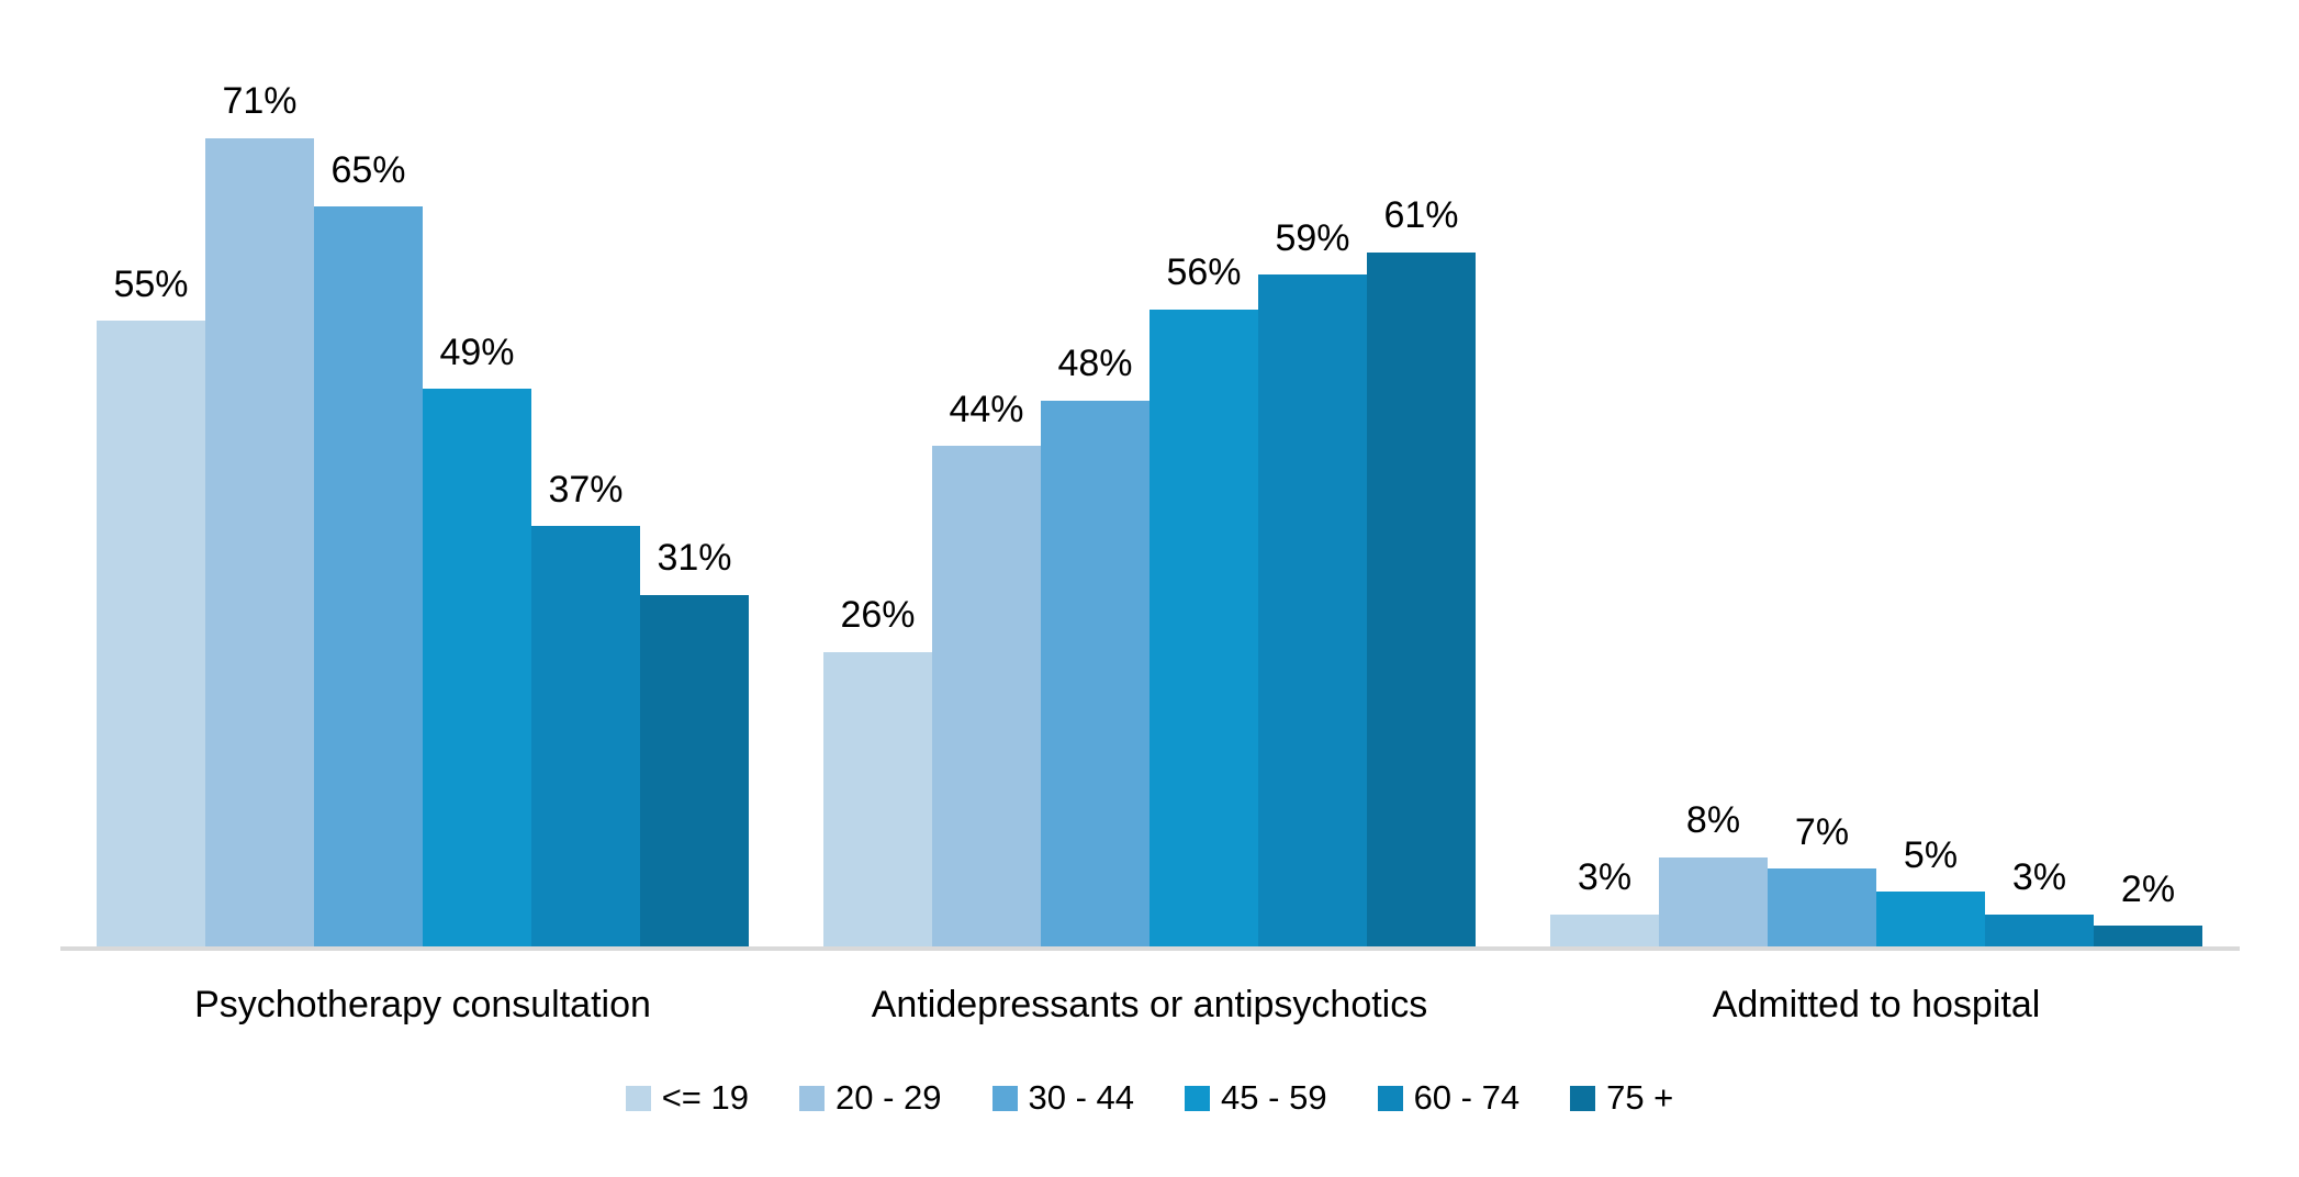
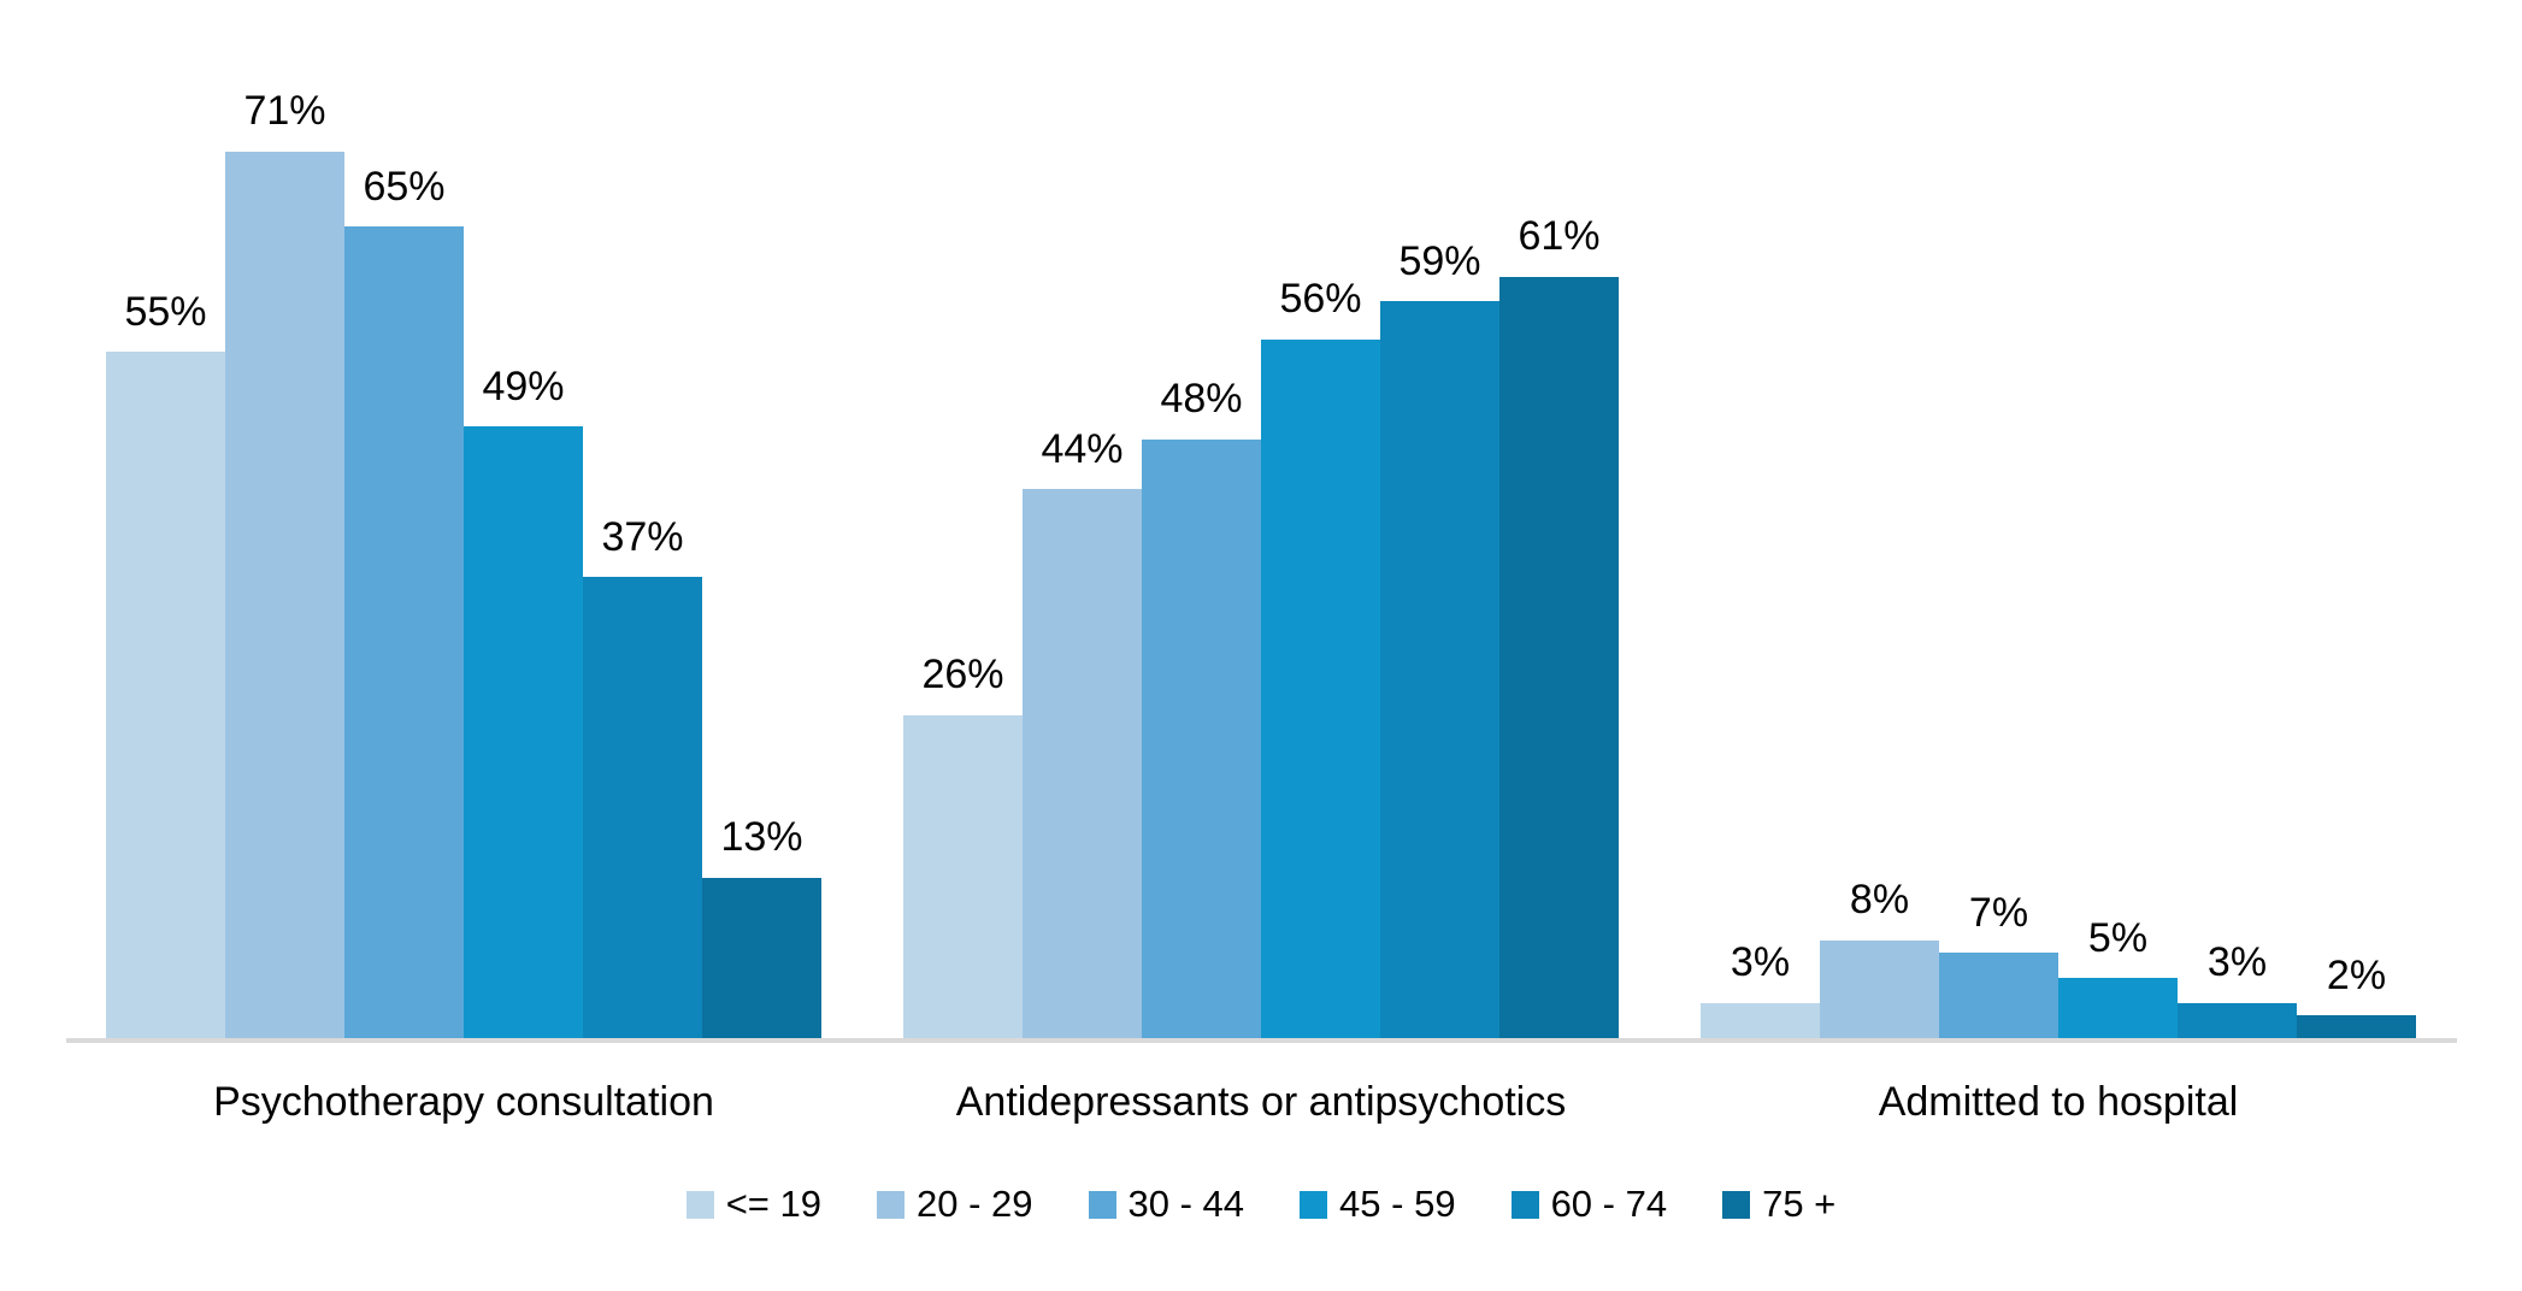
75 +/Psychotherapy consultation: 31% -> 13%
